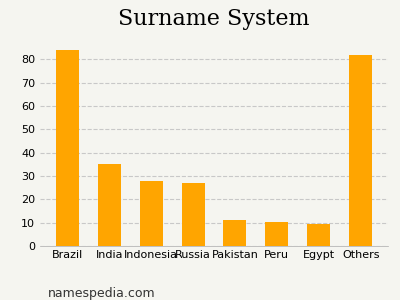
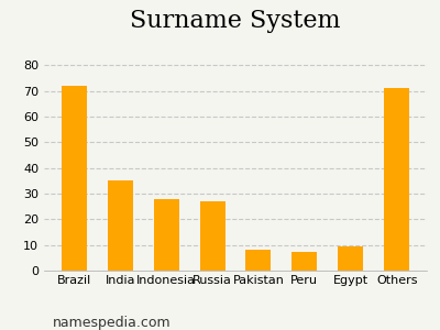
Brazil: 84.0 -> 72.0
Pakistan: 11.0 -> 8.0
Peru: 10.5 -> 7.5
Others: 82.0 -> 71.0
